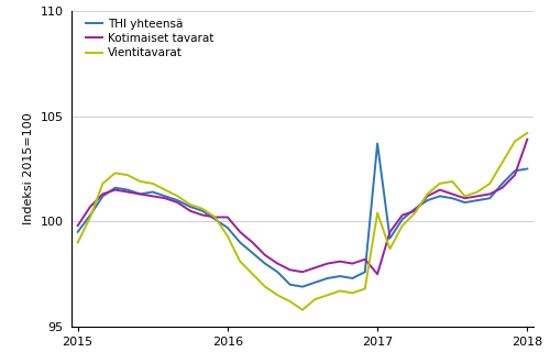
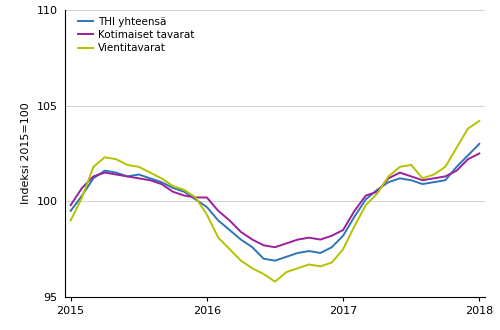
THI yhteensä/2017: 103.7 -> 98.2
Kotimaiset tavarat/2017: 97.5 -> 98.5
Vientitavarat/2017: 100.4 -> 97.5
THI yhteensä/2018: 102.5 -> 103.0
Kotimaiset tavarat/2018: 103.9 -> 102.5
